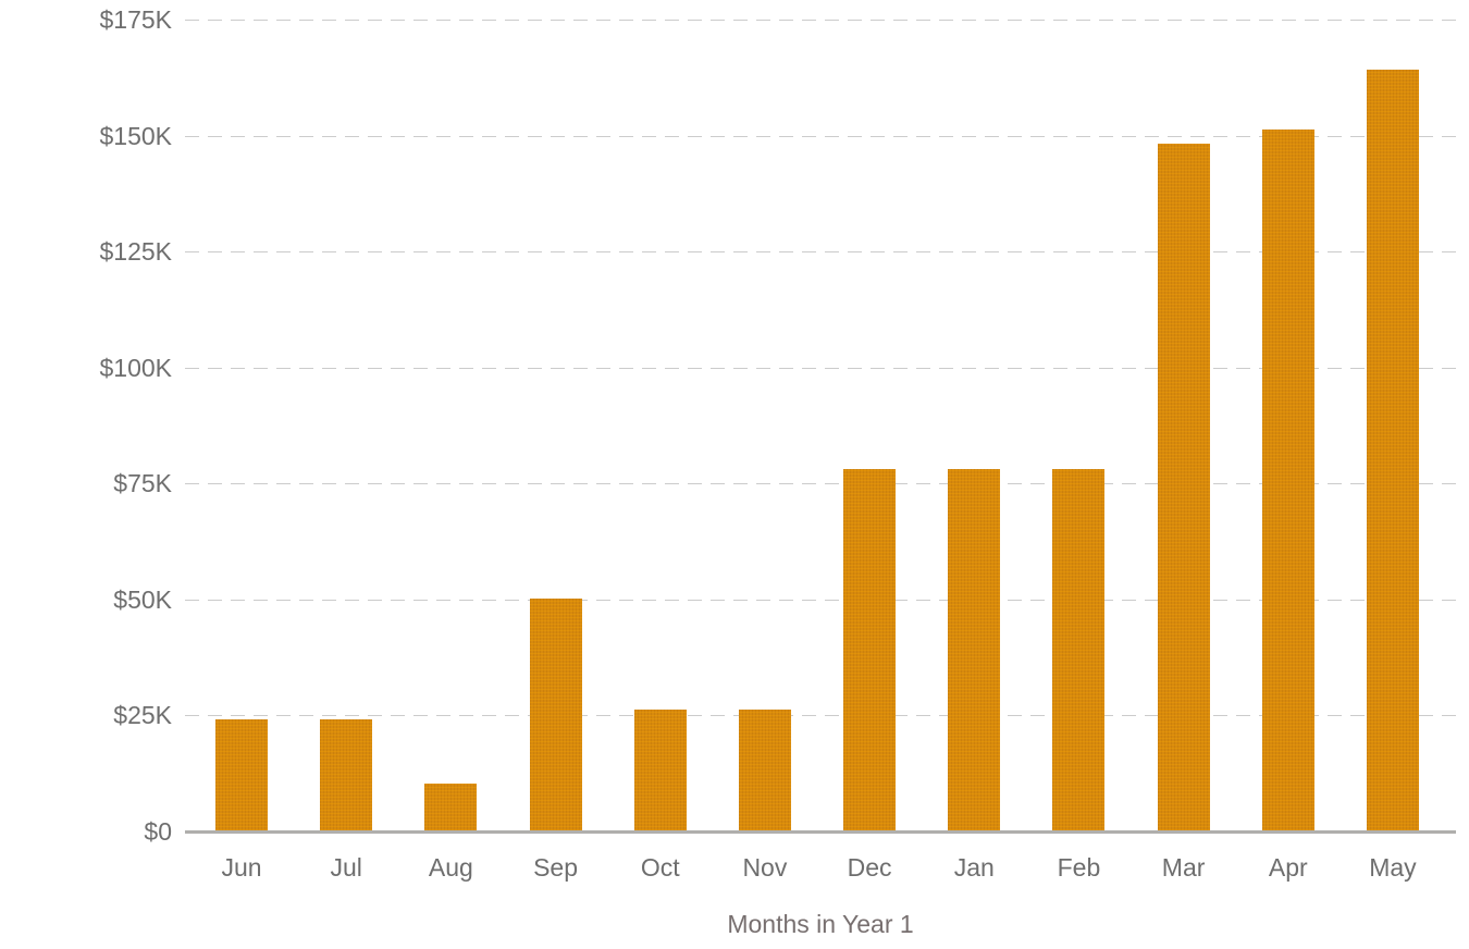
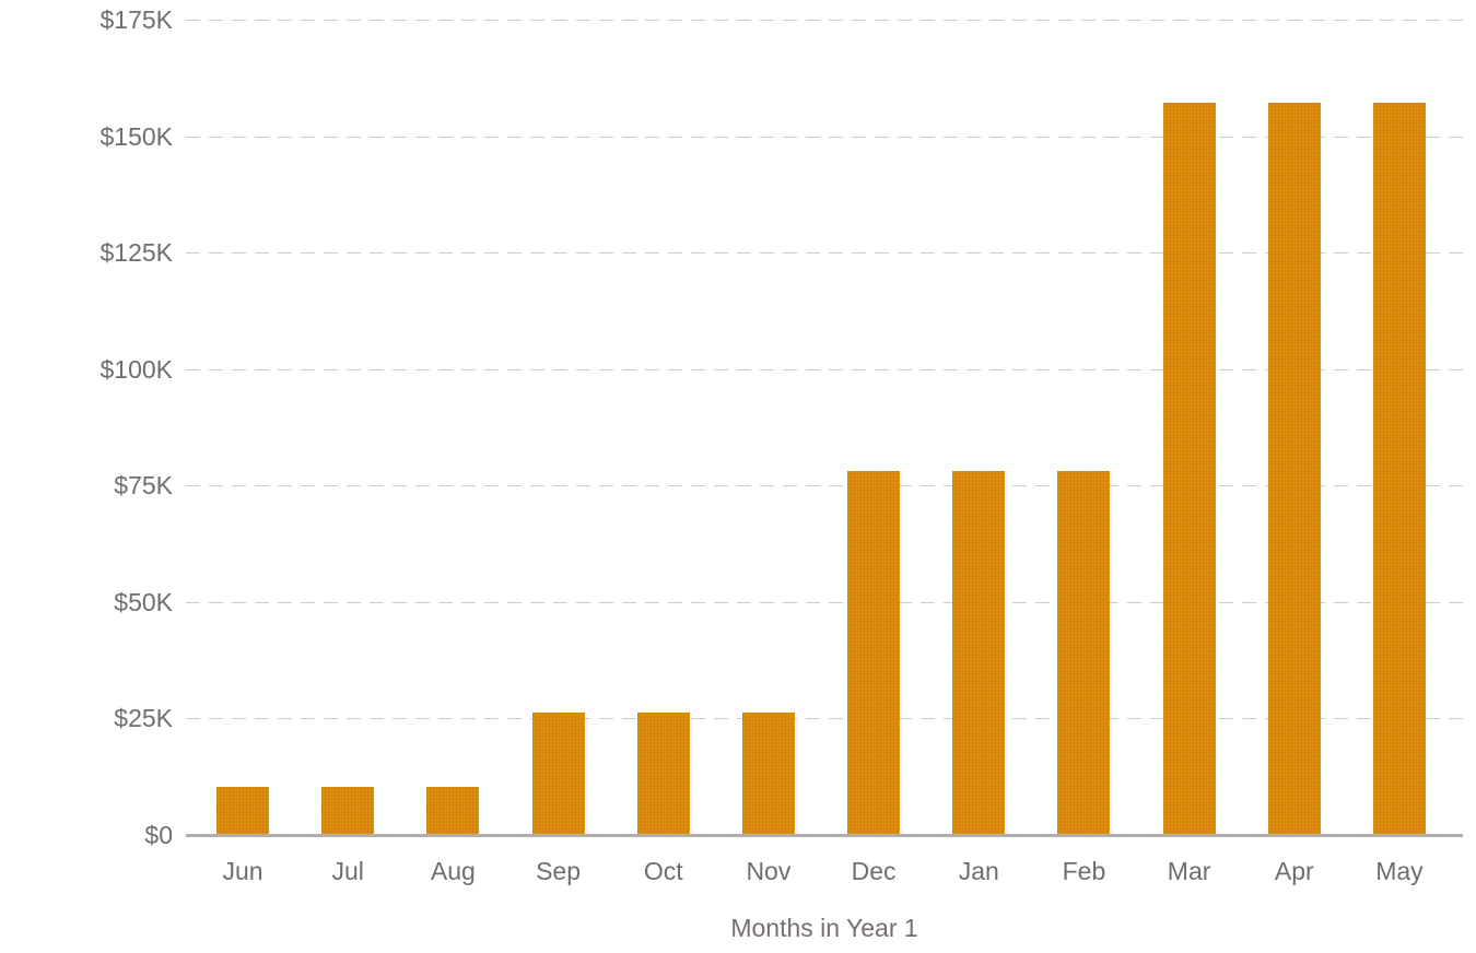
Jun: $24K -> $10K
Jul: $24K -> $10K
Sep: $50K -> $26K
Mar: $148K -> $157K
Apr: $151K -> $157K
May: $164K -> $157K
